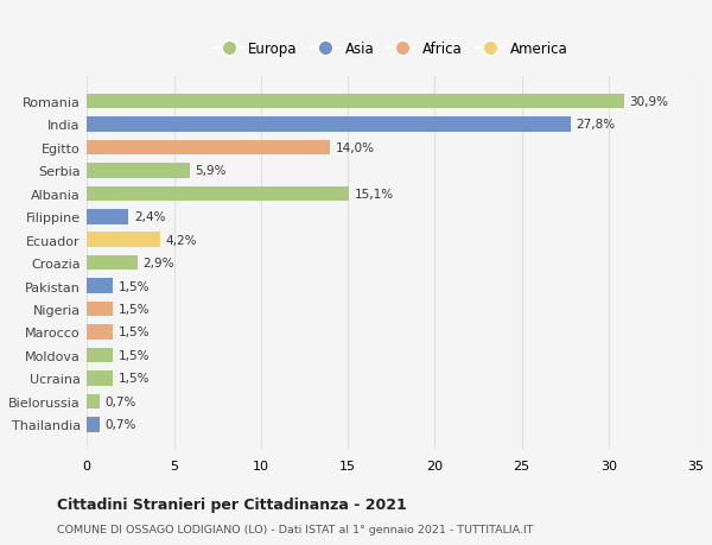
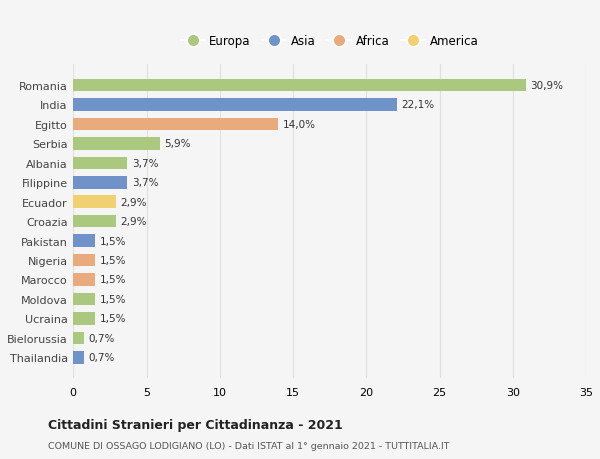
India: 27,8% -> 22,1%
Albania: 15,1% -> 3,7%
Filippine: 2,4% -> 3,7%
Ecuador: 4,2% -> 2,9%
